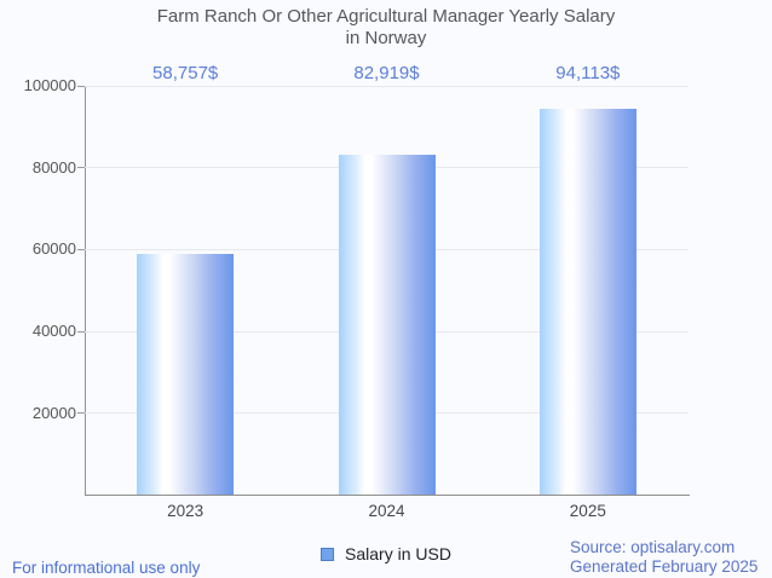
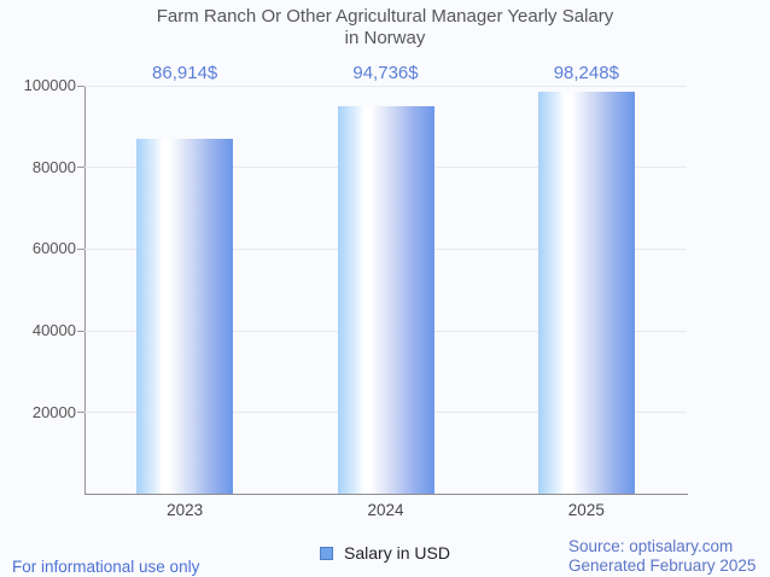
2023: 58,757 -> 86,914
2024: 82,919 -> 94,736
2025: 94,113 -> 98,248
